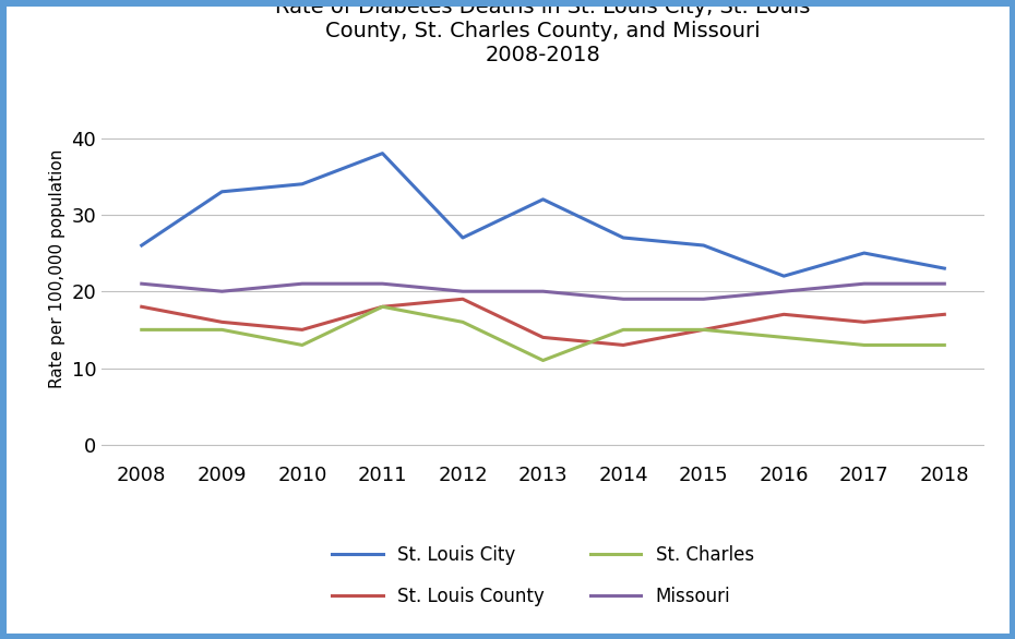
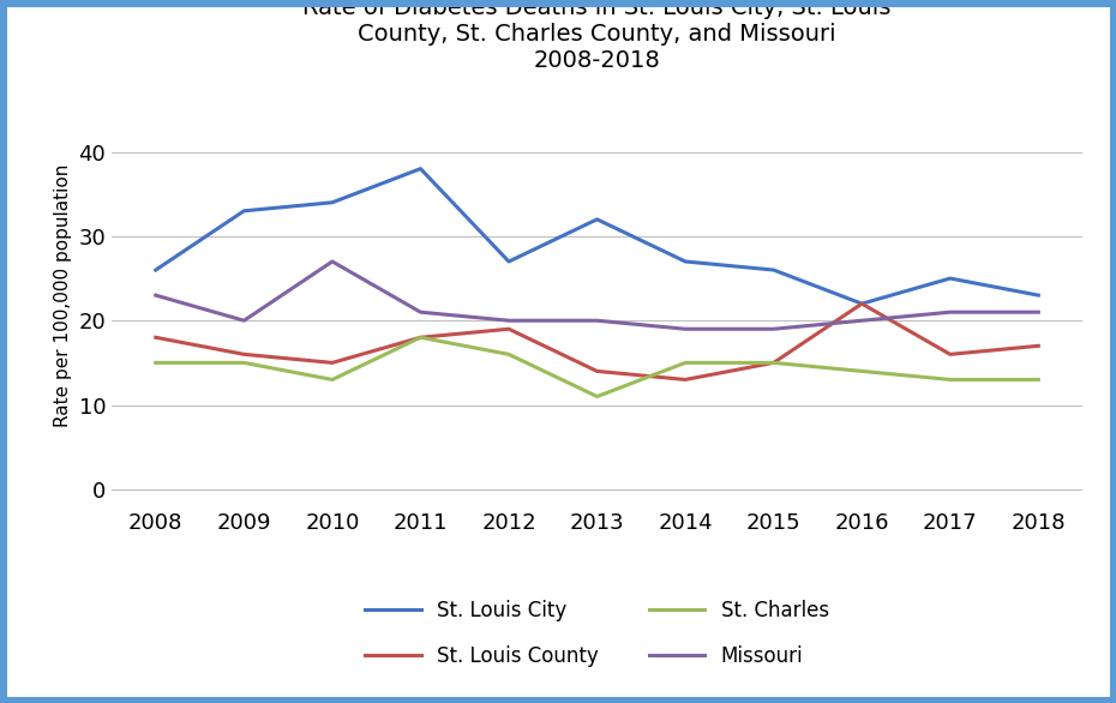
Missouri/2008: 21 -> 23
Missouri/2010: 21 -> 27
St. Louis County/2016: 17 -> 22
